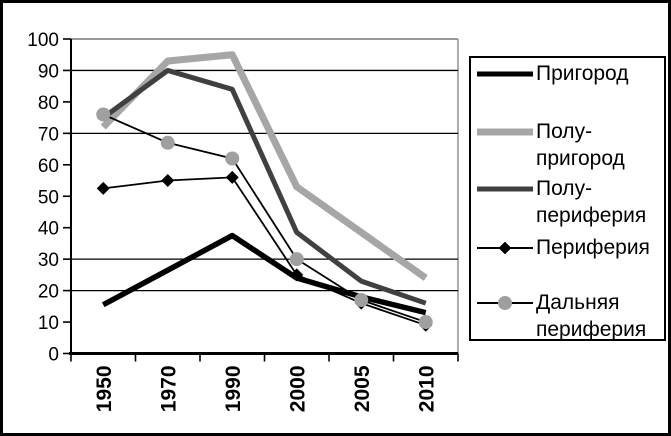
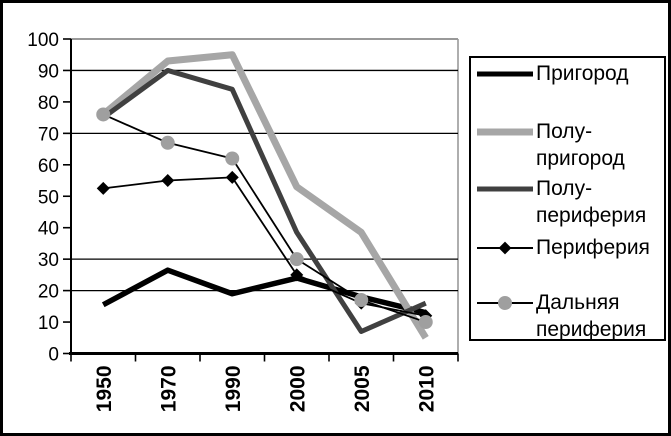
Полу-пригород/1950: 72 -> 76
Пригород/1990: 38 -> 19
Полу-периферия/2005: 23 -> 7
Полу-пригород/2010: 24 -> 5
Периферия/2010: 9 -> 12
